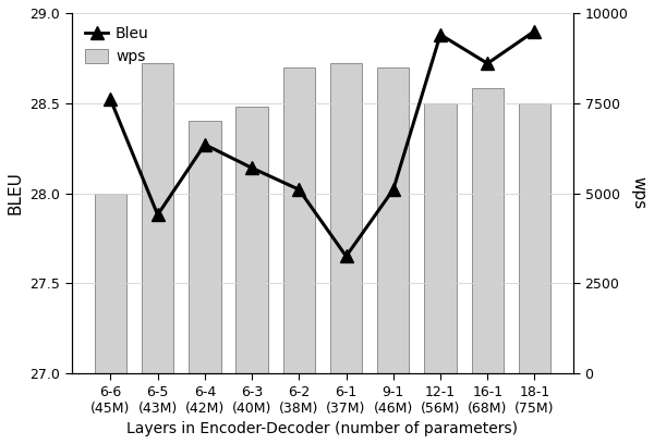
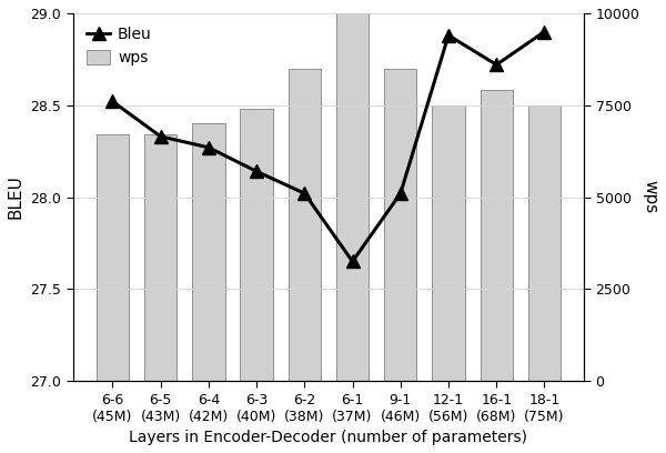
wps/6-6 (45M): 5000 -> 6700
Bleu/6-5 (43M): 27.88 -> 28.33
wps/6-5 (43M): 8600 -> 6700
wps/6-1 (37M): 8600 -> 10000
